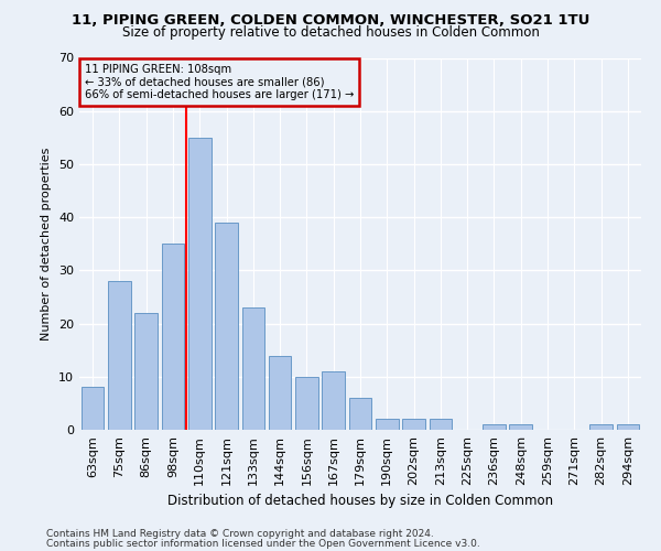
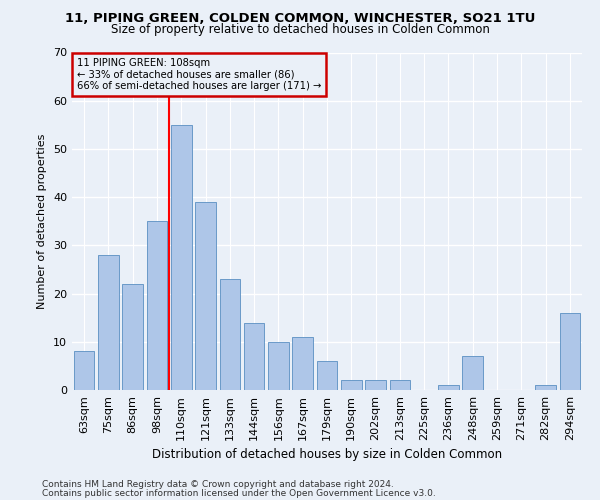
248sqm: 1 -> 7
294sqm: 1 -> 16
